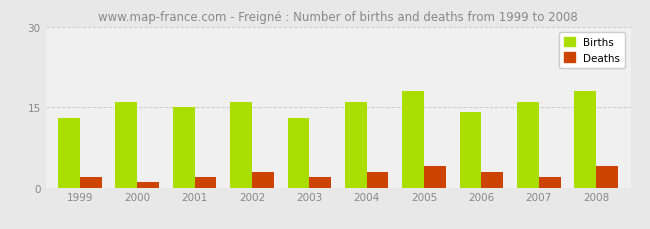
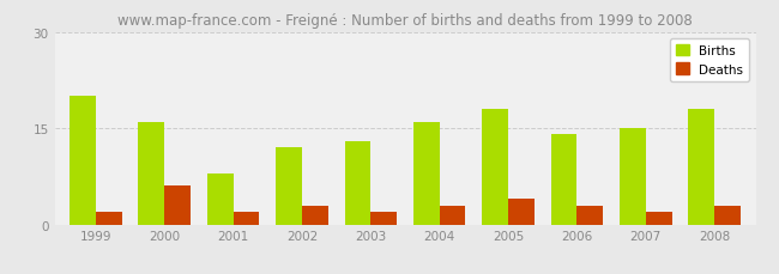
Births/1999: 13 -> 20
Deaths/2000: 1 -> 6
Births/2001: 15 -> 8
Births/2002: 16 -> 12
Births/2007: 16 -> 15
Deaths/2008: 4 -> 3
